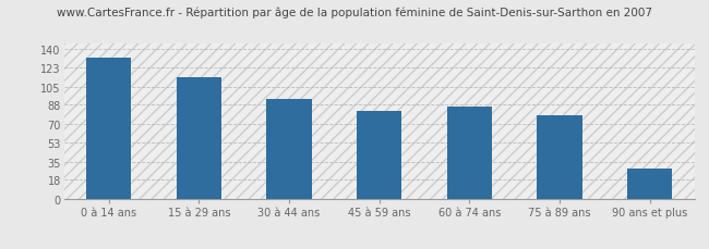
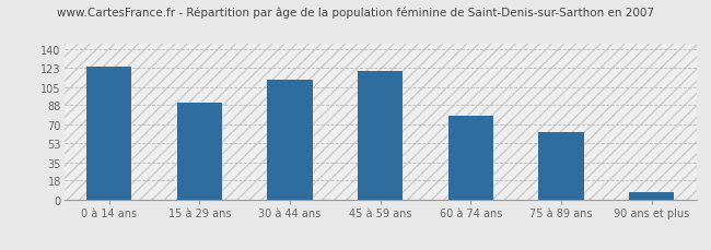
0 à 14 ans: 132 -> 124
15 à 29 ans: 114 -> 91
30 à 44 ans: 94 -> 112
45 à 59 ans: 82 -> 120
60 à 74 ans: 86 -> 78
75 à 89 ans: 78 -> 63
90 ans et plus: 28 -> 7
